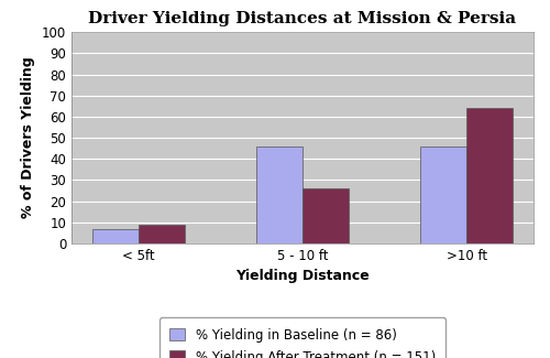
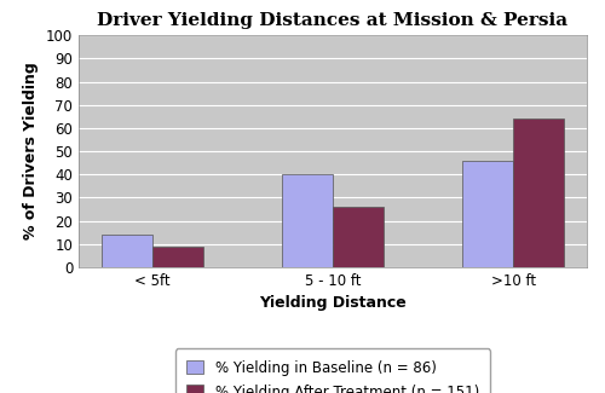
% Yielding in Baseline (n = 86)/< 5ft: 7 -> 14
% Yielding in Baseline (n = 86)/5 - 10 ft: 46 -> 40
